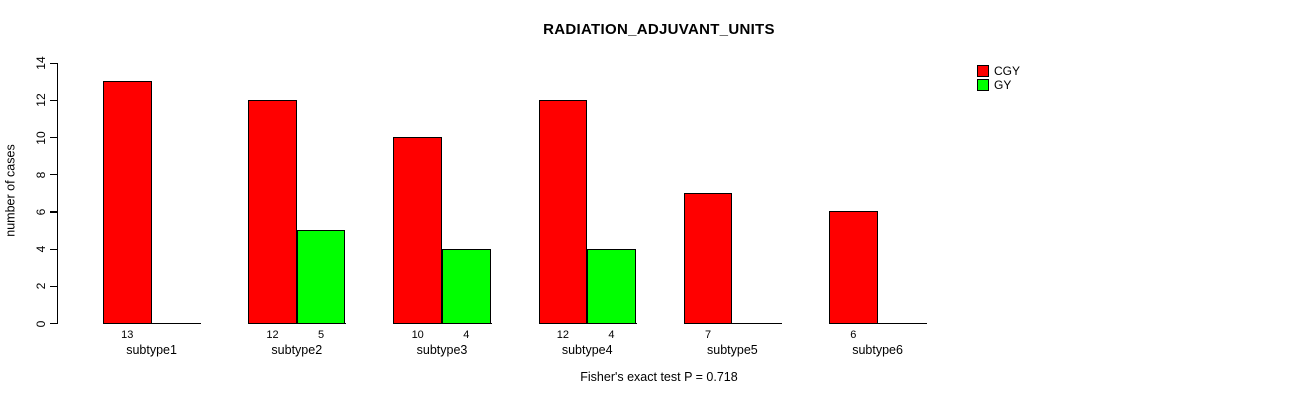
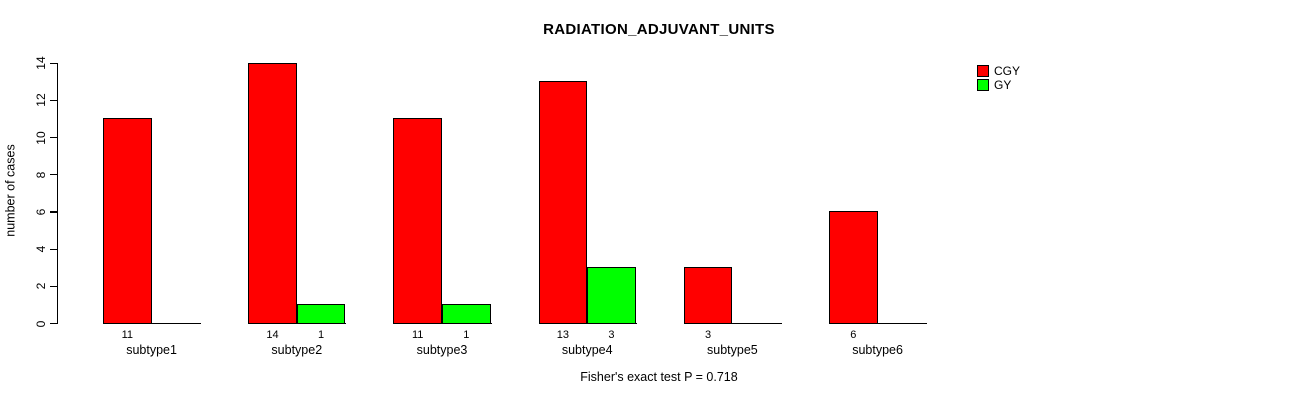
CGY/subtype1: 13 -> 11
CGY/subtype2: 12 -> 14
GY/subtype2: 5 -> 1
CGY/subtype3: 10 -> 11
GY/subtype3: 4 -> 1
CGY/subtype4: 12 -> 13
GY/subtype4: 4 -> 3
CGY/subtype5: 7 -> 3
